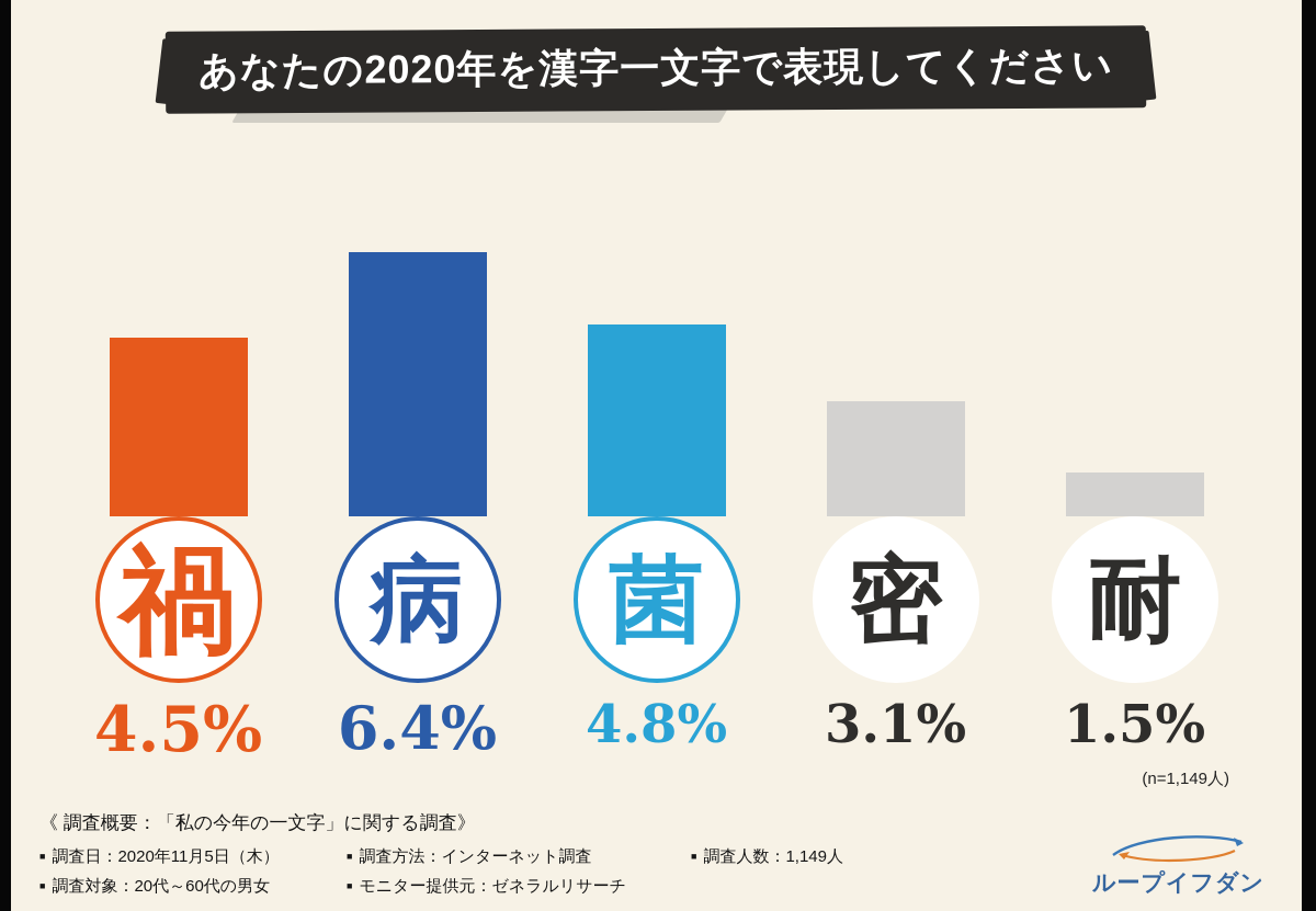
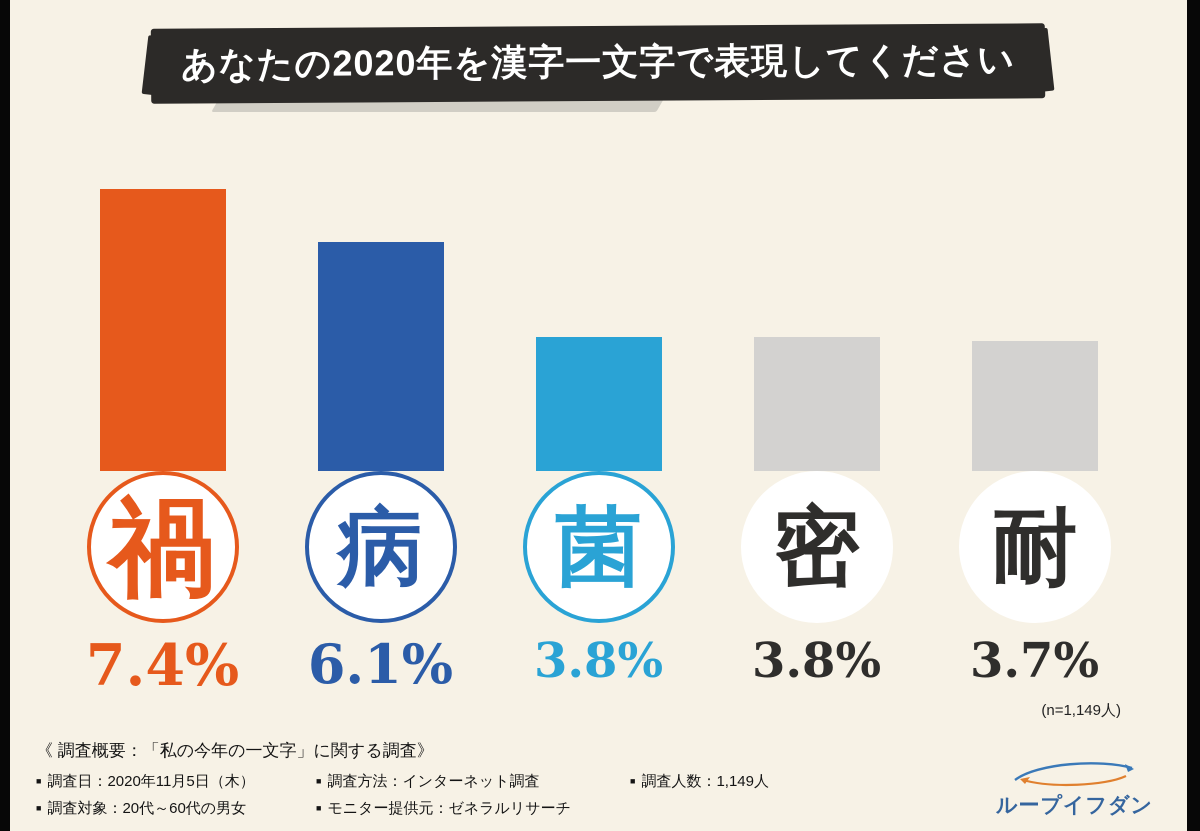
禍: 4.5% -> 7.4%
病: 6.4% -> 6.1%
菌: 4.8% -> 3.8%
密: 3.1% -> 3.8%
耐: 1.5% -> 3.7%
